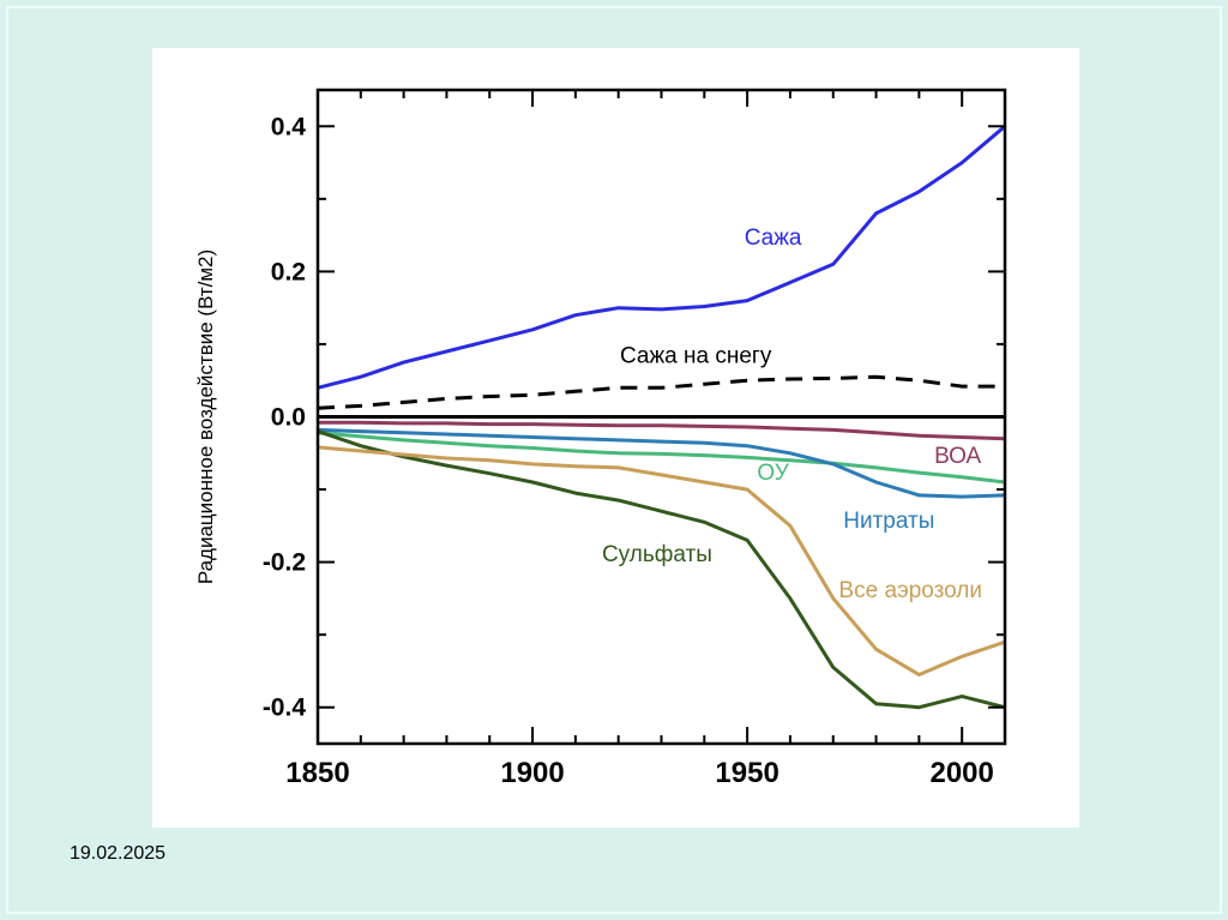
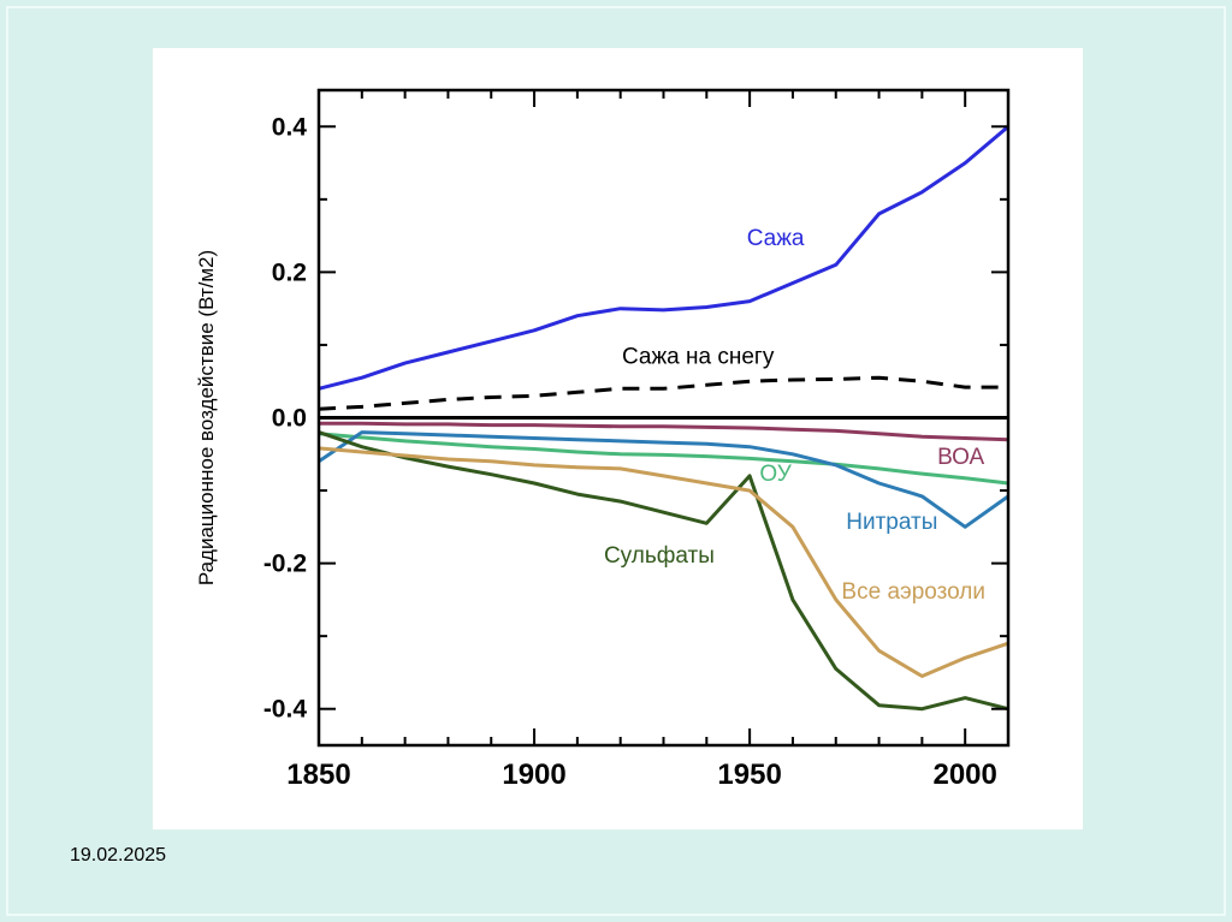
Нитраты/1850: -0.02 -> -0.06
Сульфаты/1950: -0.17 -> -0.08
Нитраты/2000: -0.11 -> -0.15
